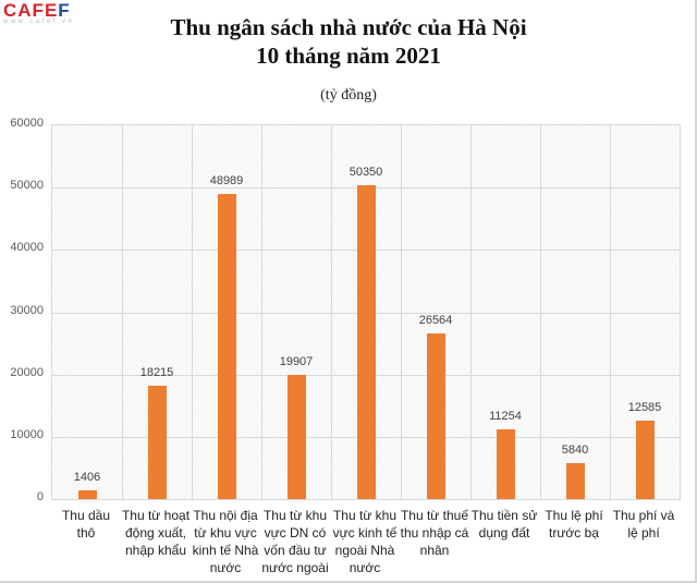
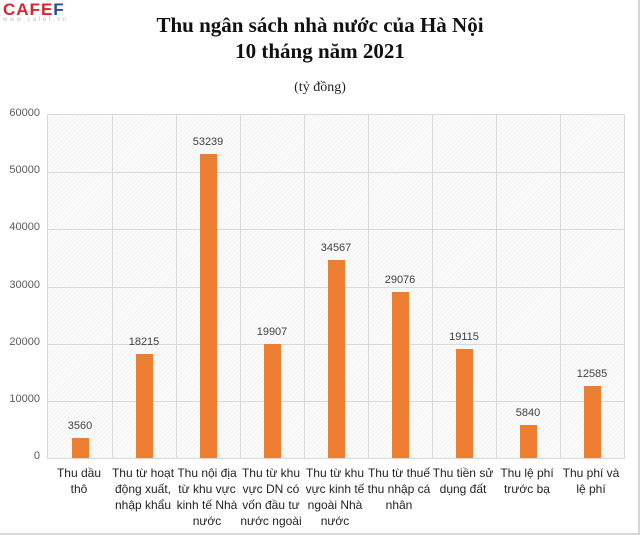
Thu dầu thô: 1406 -> 3560
Thu nội địa từ khu vực kinh tế Nhà nước: 48989 -> 53239
Thu từ khu vực kinh tế ngoài Nhà nước: 50350 -> 34567
Thu từ thuế thu nhập cá nhân: 26564 -> 29076
Thu tiền sử dụng đất: 11254 -> 19115
